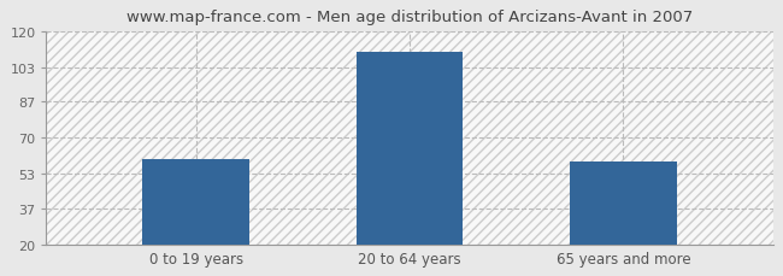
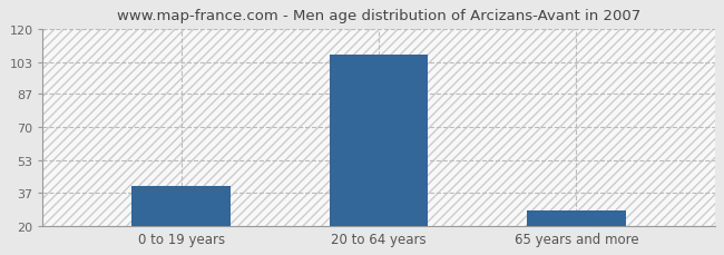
0 to 19 years: 60 -> 40
20 to 64 years: 110 -> 107
65 years and more: 59 -> 28
